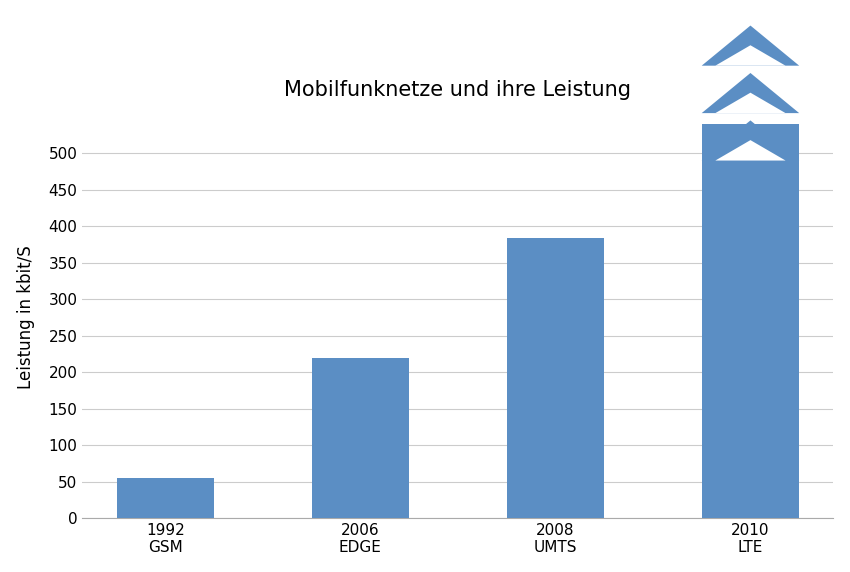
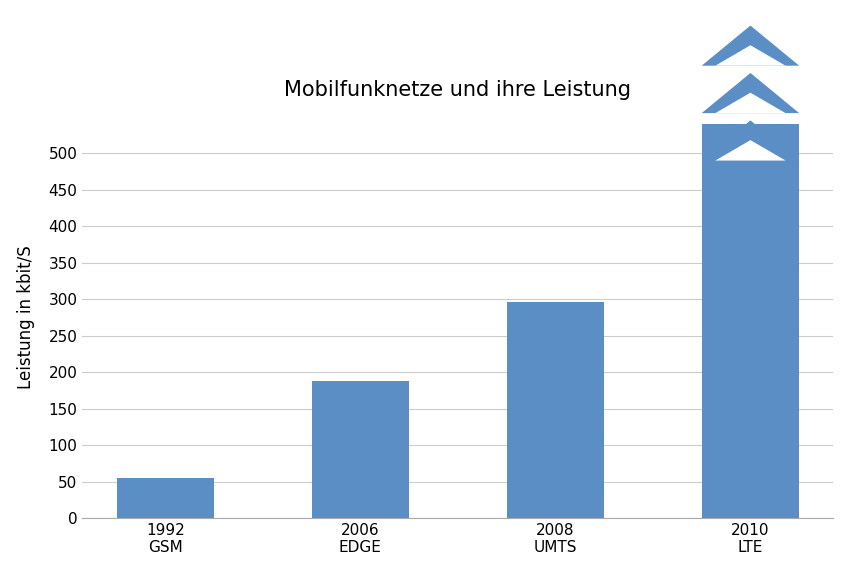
2006 EDGE: 220 -> 188
2008 UMTS: 384 -> 296
